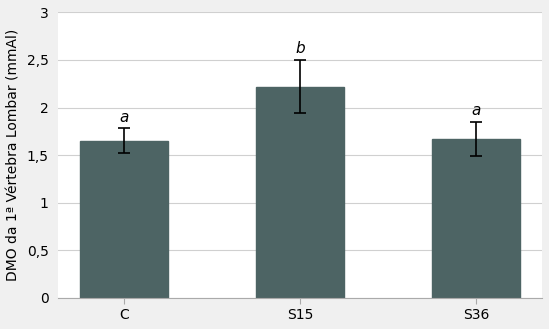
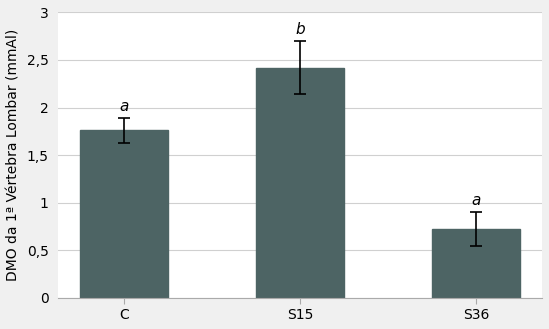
C: 1,65 -> 1,76
S15: 2,22 -> 2,42
S36: 1,67 -> 0,72
